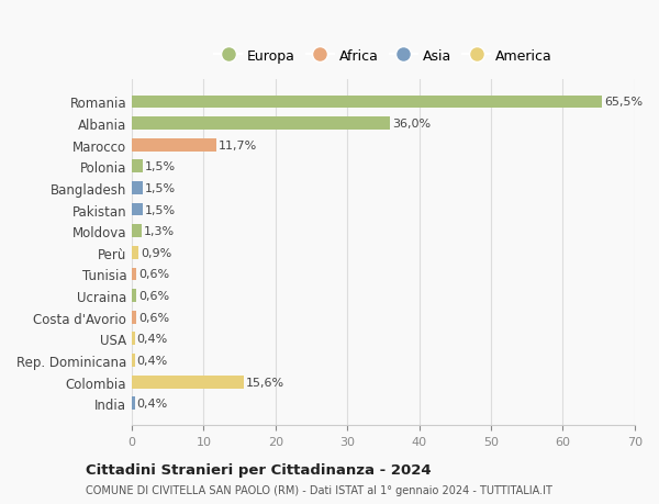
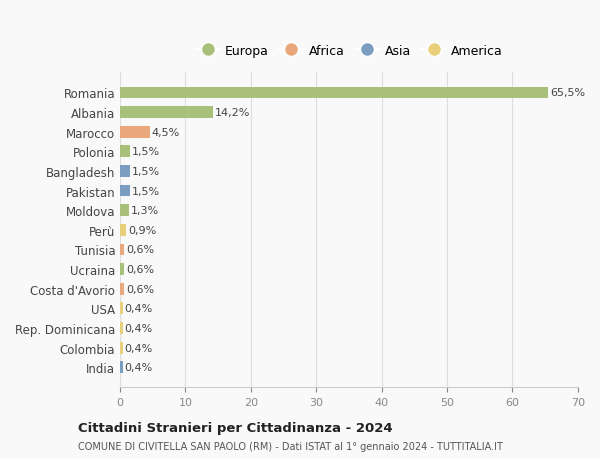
Albania: 36,0% -> 14,2%
Marocco: 11,7% -> 4,5%
Colombia: 15,6% -> 0,4%
